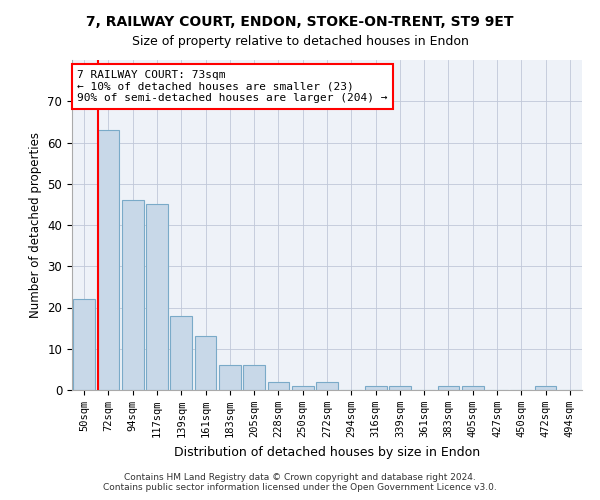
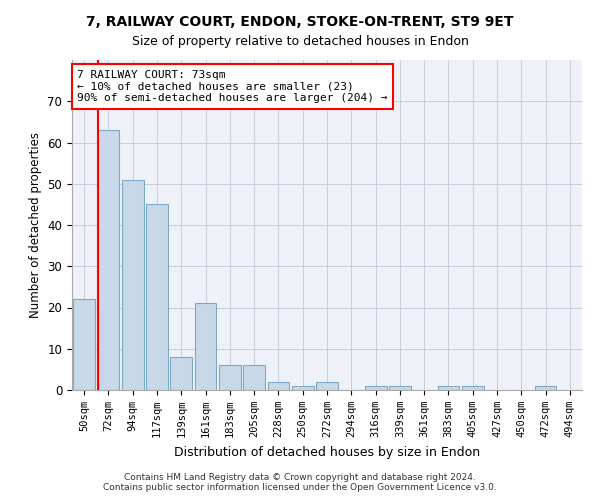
94sqm: 46 -> 51
139sqm: 18 -> 8
161sqm: 13 -> 21
